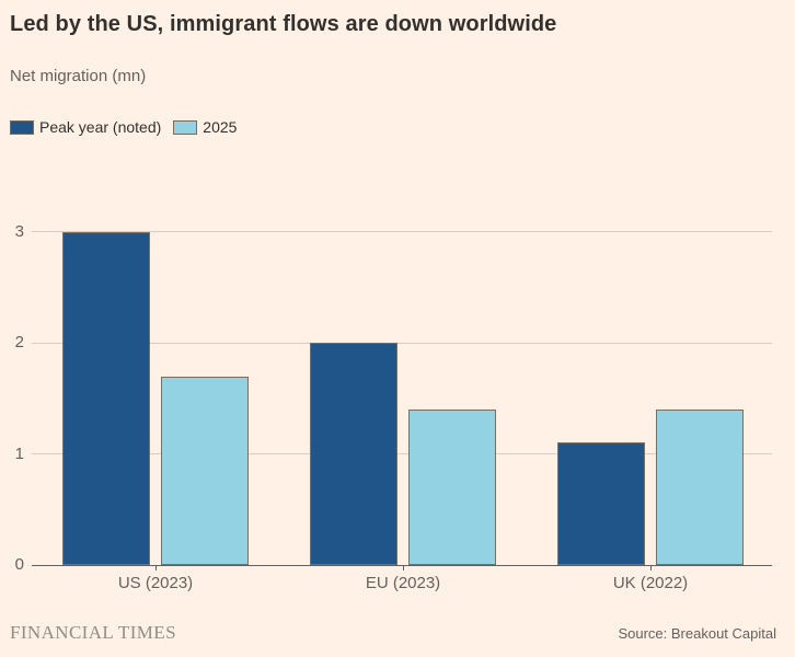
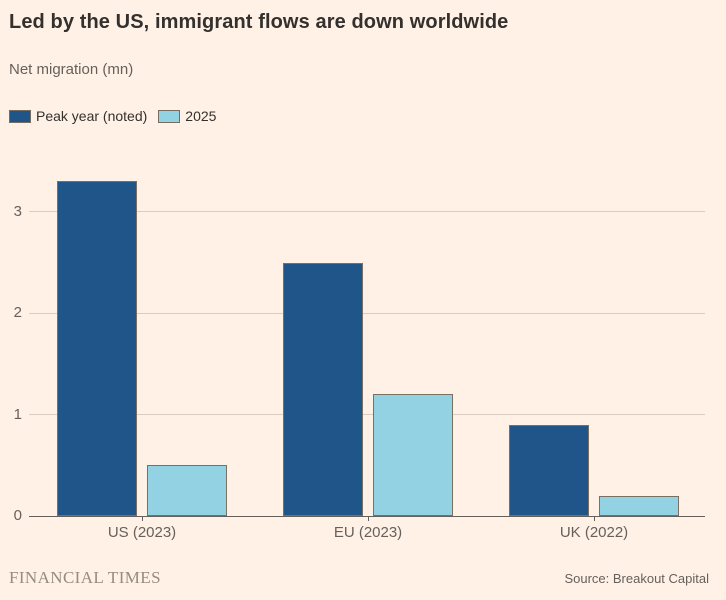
Peak year (noted)/US (2023): 3.0 -> 3.3
2025/US (2023): 1.7 -> 0.5
Peak year (noted)/EU (2023): 2.0 -> 2.5
2025/EU (2023): 1.4 -> 1.2
Peak year (noted)/UK (2022): 1.1 -> 0.9
2025/UK (2022): 1.4 -> 0.2
